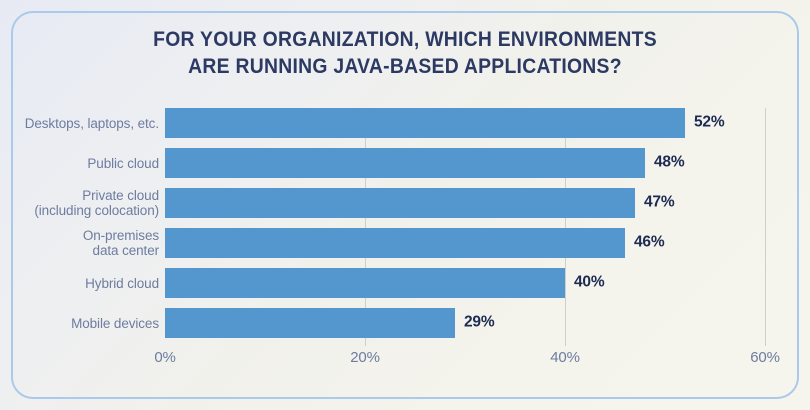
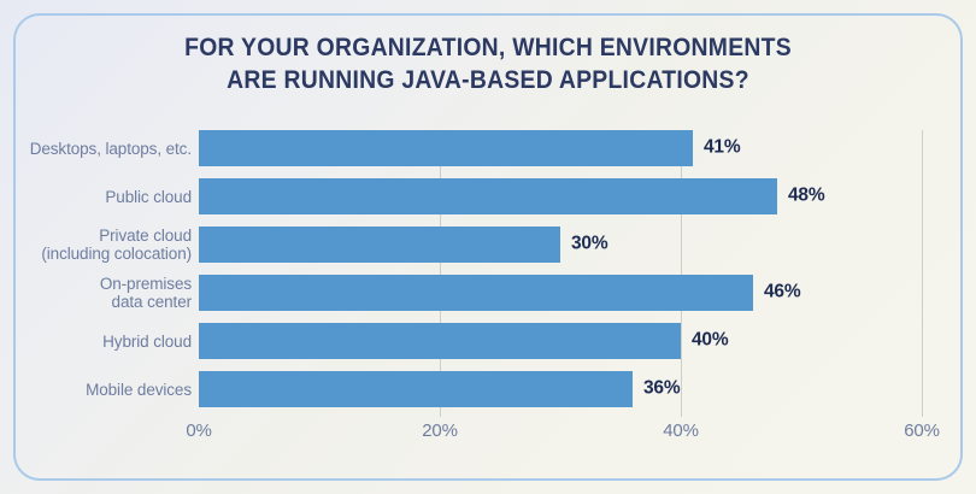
Desktops, laptops, etc.: 52% -> 41%
Private cloud (including colocation): 47% -> 30%
Mobile devices: 29% -> 36%
